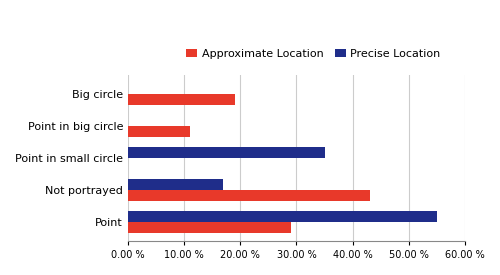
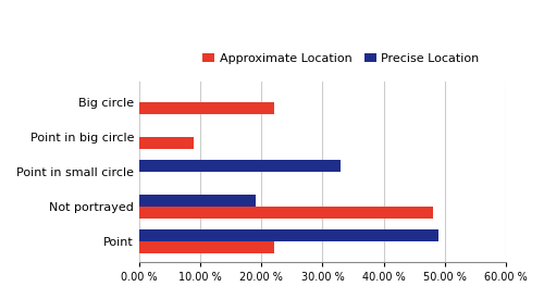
Approximate Location/Big circle: 19 % -> 22 %
Approximate Location/Point in big circle: 11 % -> 9 %
Precise Location/Point in small circle: 35 % -> 33 %
Precise Location/Not portrayed: 17 % -> 19 %
Approximate Location/Not portrayed: 43 % -> 48 %
Precise Location/Point: 55 % -> 49 %
Approximate Location/Point: 29 % -> 22 %
